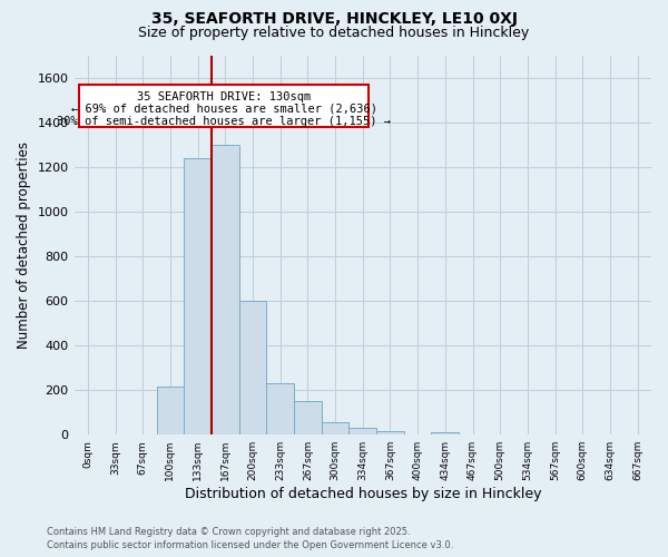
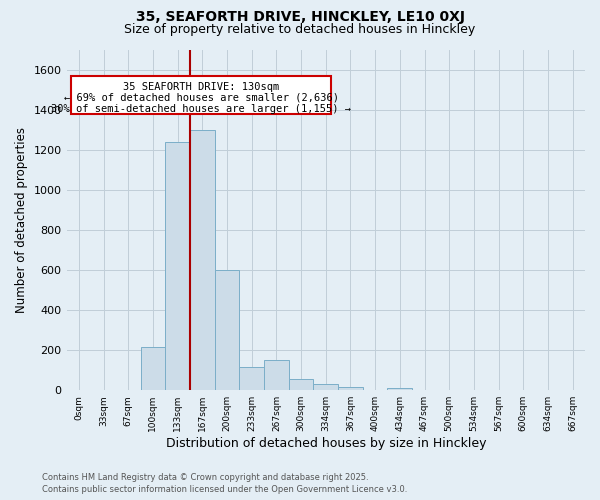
233sqm: 230 -> 115
